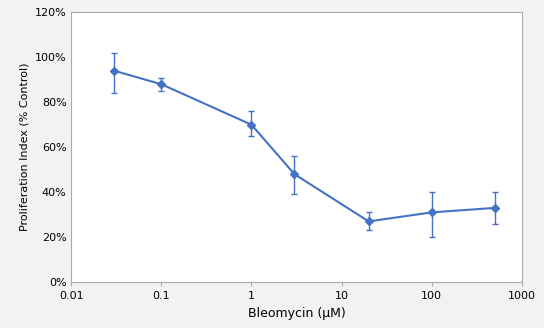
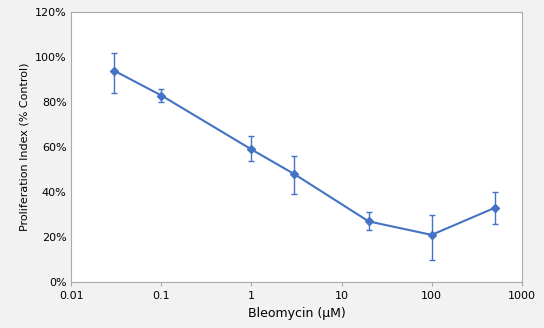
0.1: 88% -> 83%
1: 70% -> 59%
100: 31% -> 21%
